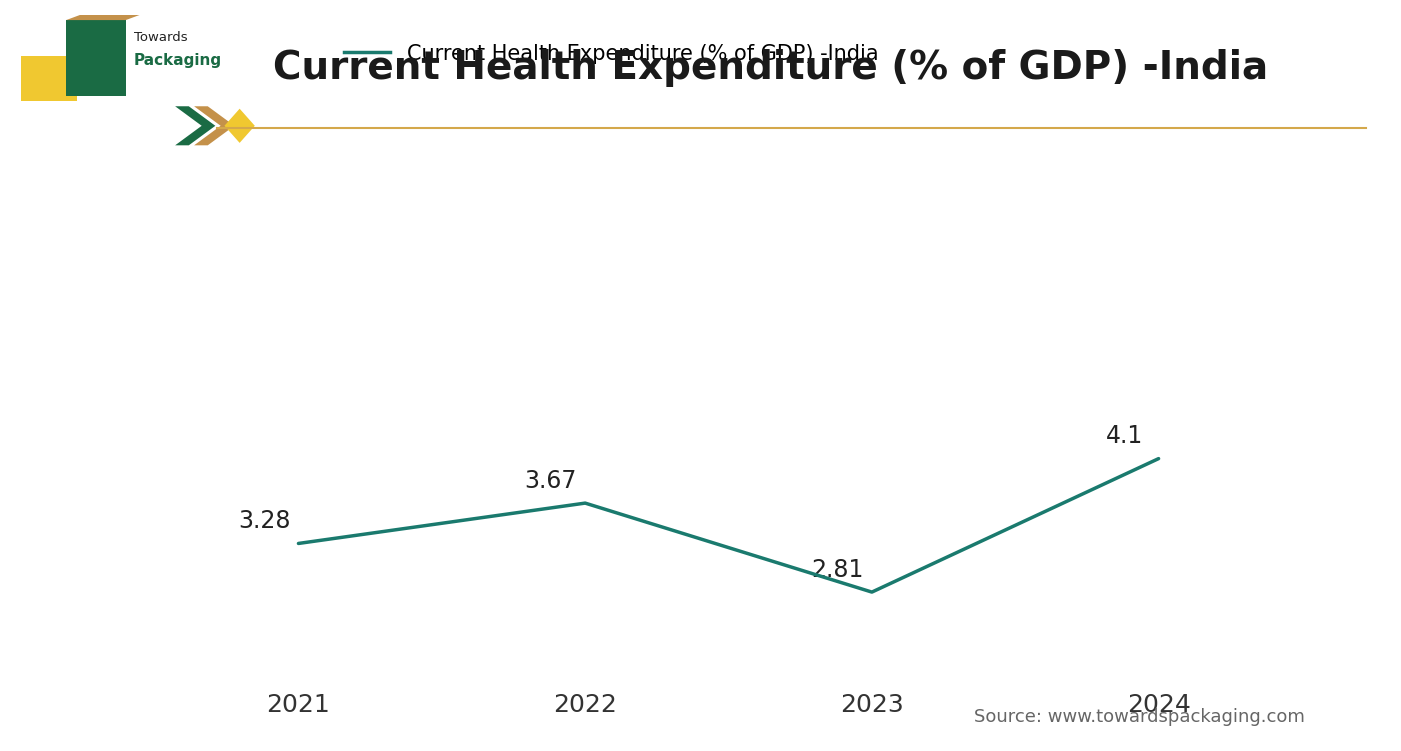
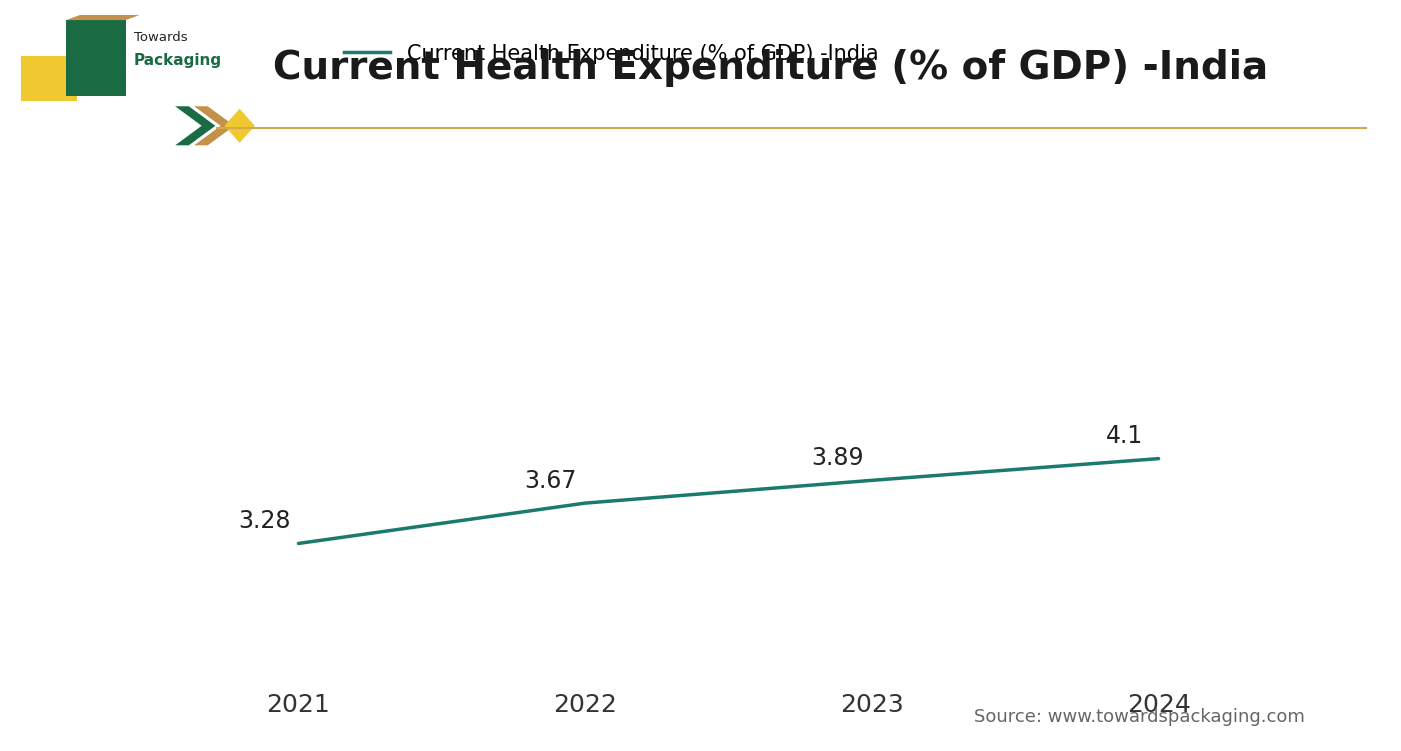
2023: 2.81 -> 3.89
